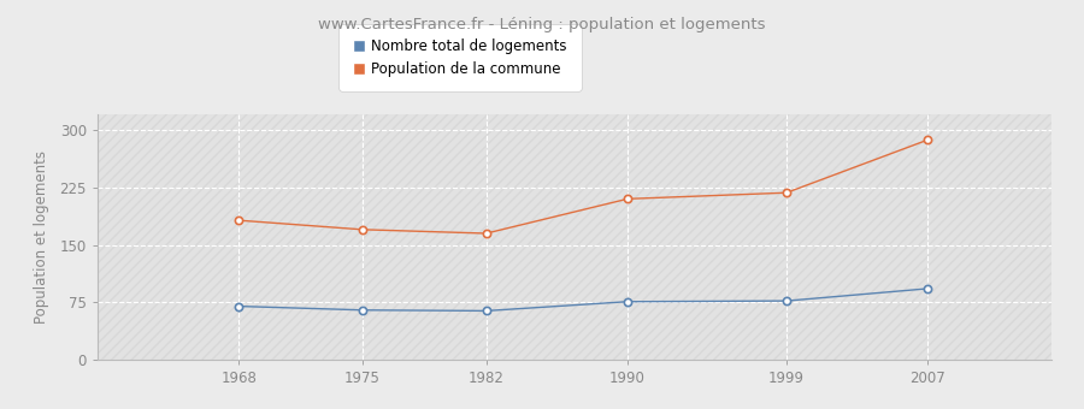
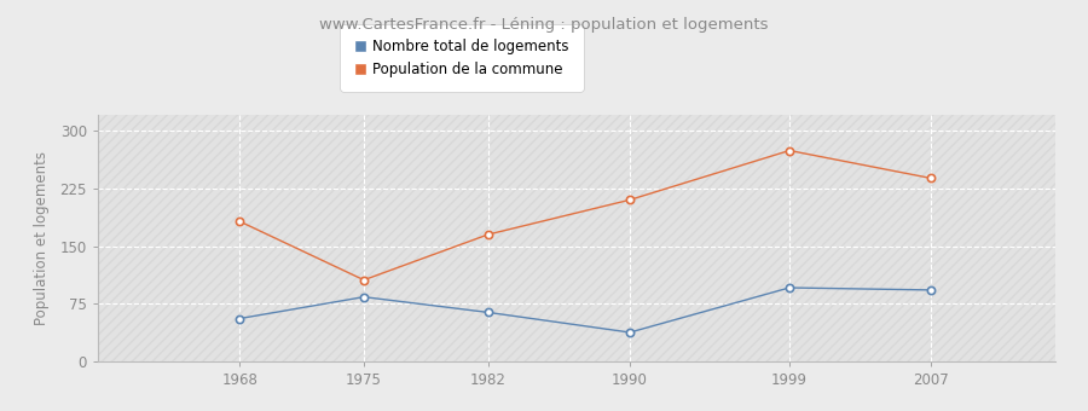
Nombre total de logements/1968: 70 -> 56
Nombre total de logements/1975: 65 -> 84
Population de la commune/1975: 170 -> 106
Nombre total de logements/1990: 76 -> 38
Nombre total de logements/1999: 77 -> 96
Population de la commune/1999: 218 -> 274
Population de la commune/2007: 287 -> 238
